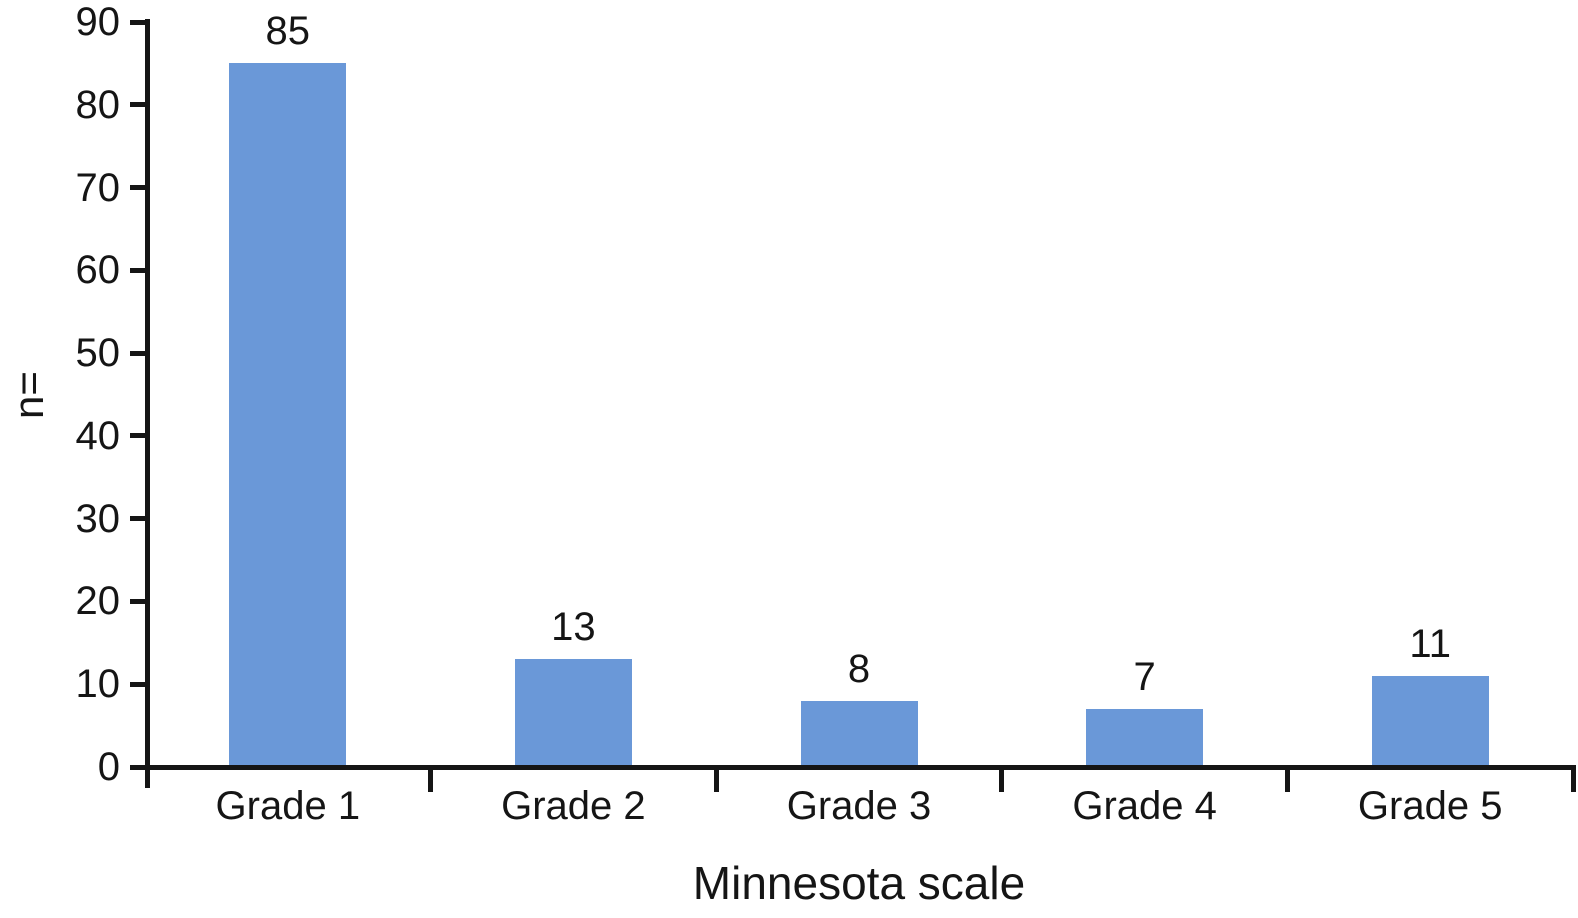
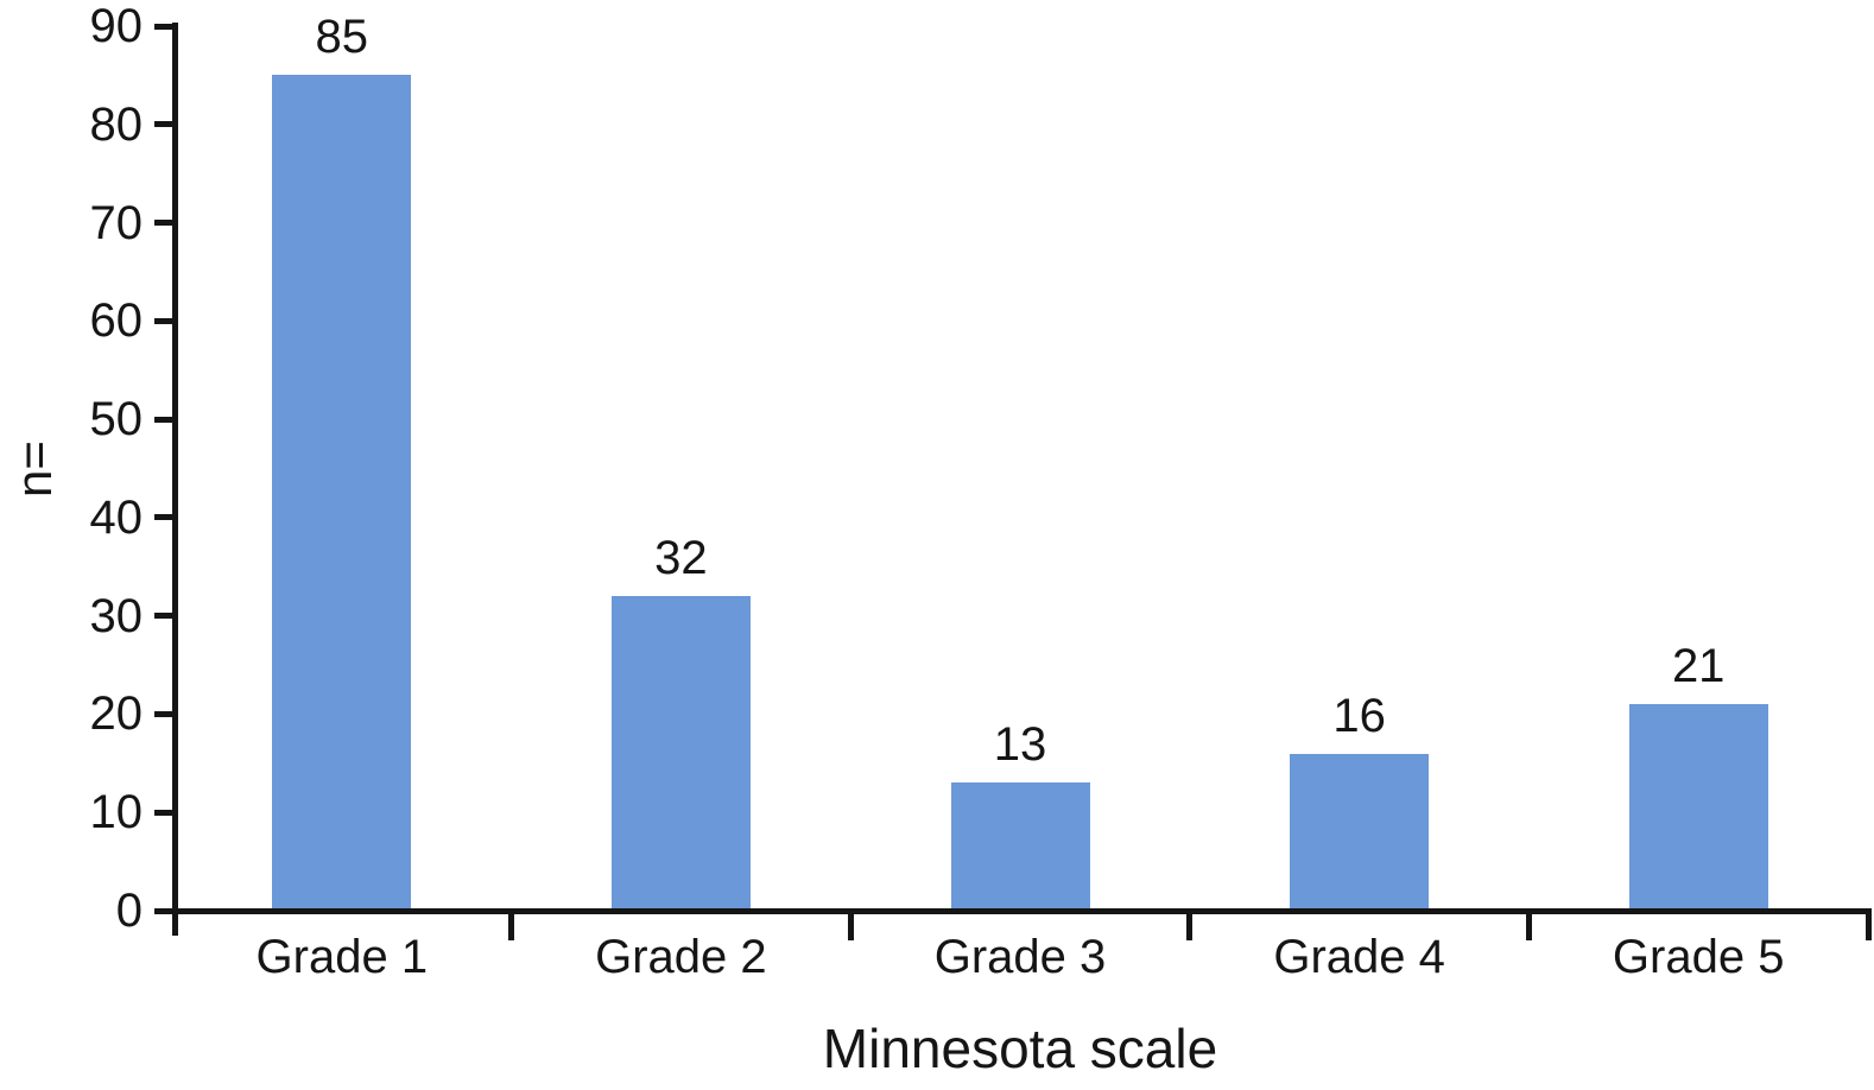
Grade 2: 13 -> 32
Grade 3: 8 -> 13
Grade 4: 7 -> 16
Grade 5: 11 -> 21
